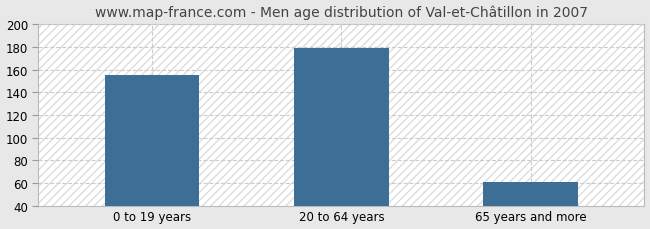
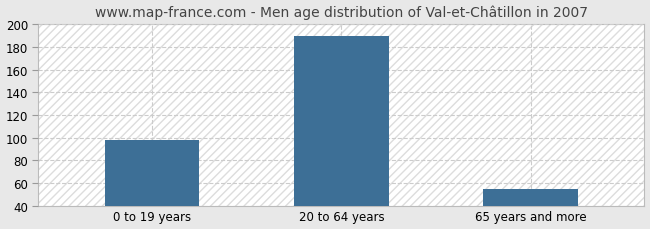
0 to 19 years: 155 -> 98
20 to 64 years: 179 -> 190
65 years and more: 61 -> 55
